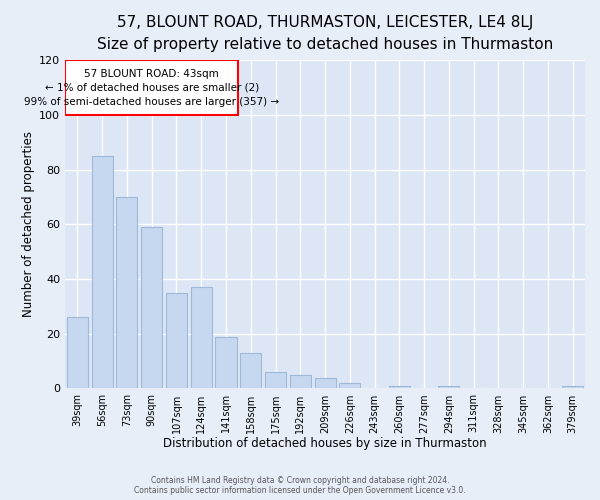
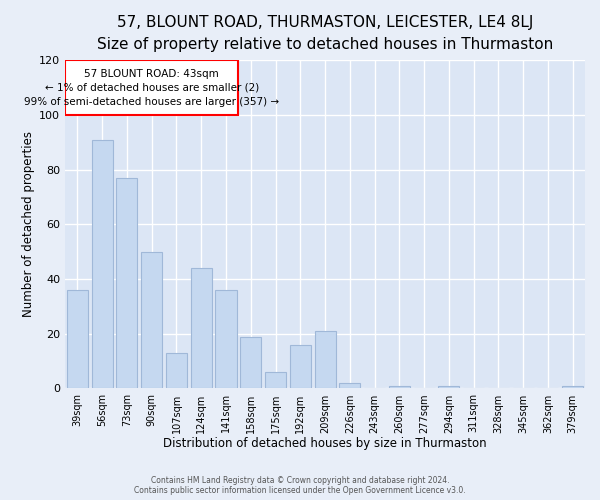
39sqm: 26 -> 36
56sqm: 85 -> 91
73sqm: 70 -> 77
90sqm: 59 -> 50
107sqm: 35 -> 13
124sqm: 37 -> 44
141sqm: 19 -> 36
158sqm: 13 -> 19
192sqm: 5 -> 16
209sqm: 4 -> 21
